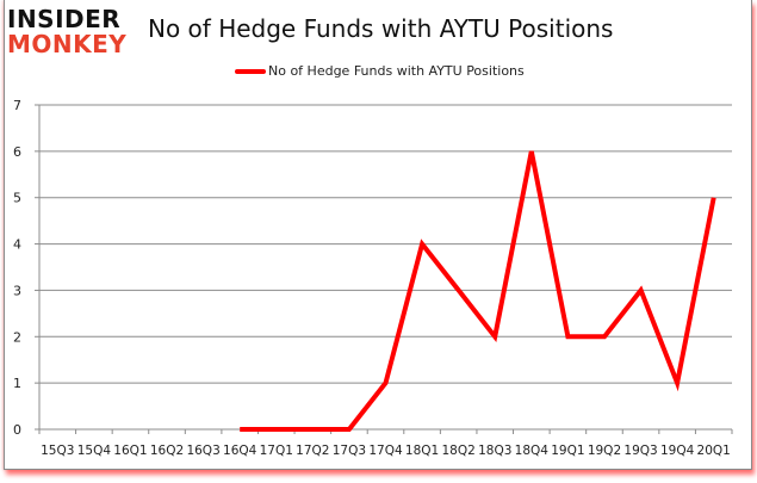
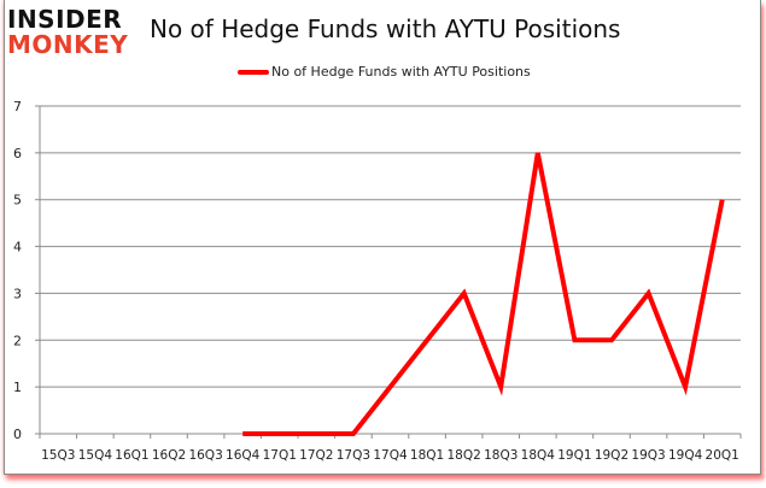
18Q1: 4 -> 2
18Q3: 2 -> 1
